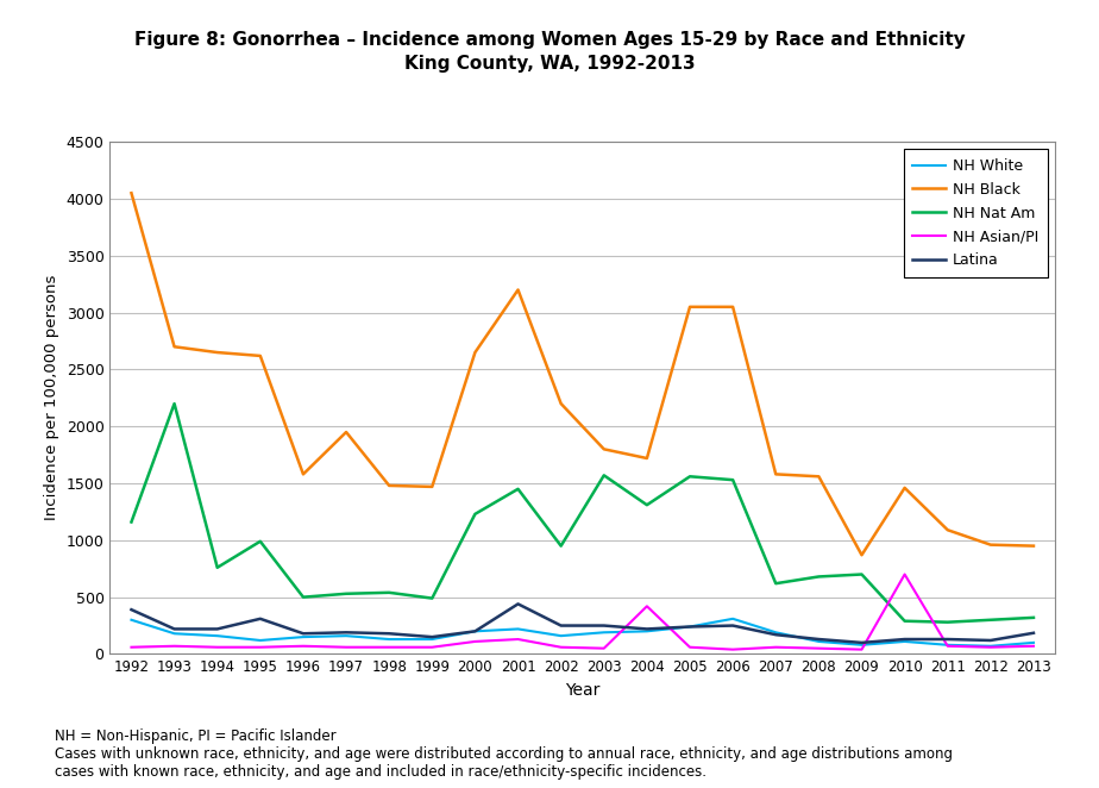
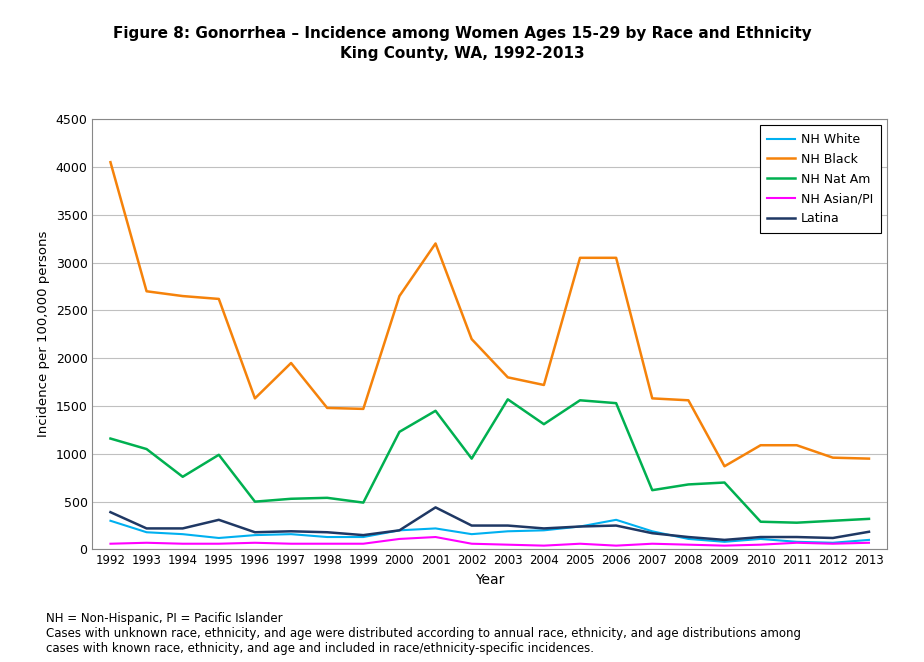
NH Nat Am/1993: 2200 -> 1050
NH Asian/PI/2004: 420 -> 40
NH Black/2010: 1460 -> 1090
NH Asian/PI/2010: 700 -> 50
